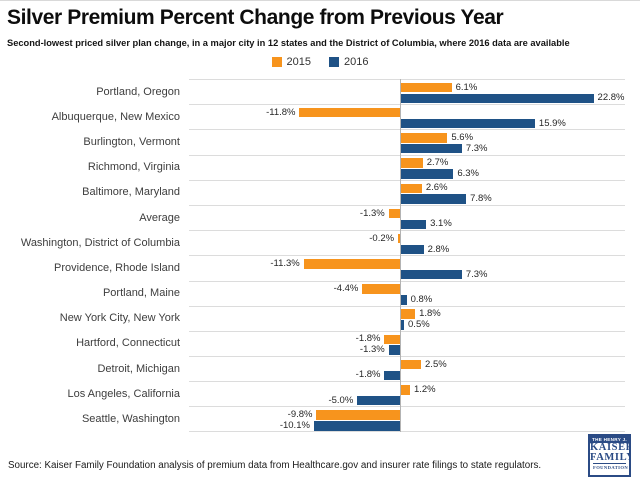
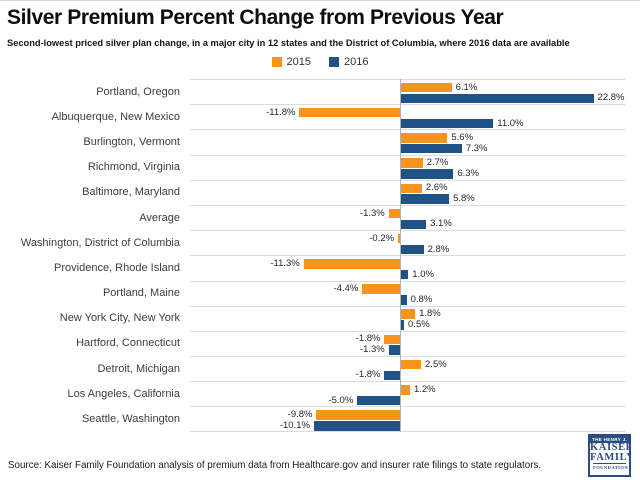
2016/Albuquerque, New Mexico: 15.9% -> 11.0%
2016/Baltimore, Maryland: 7.8% -> 5.8%
2016/Providence, Rhode Island: 7.3% -> 1.0%
